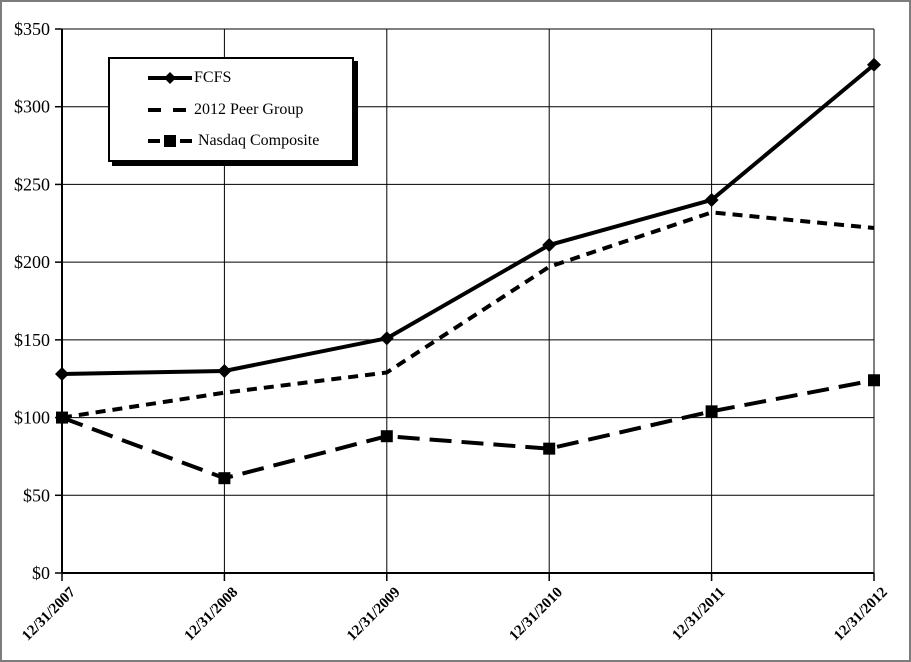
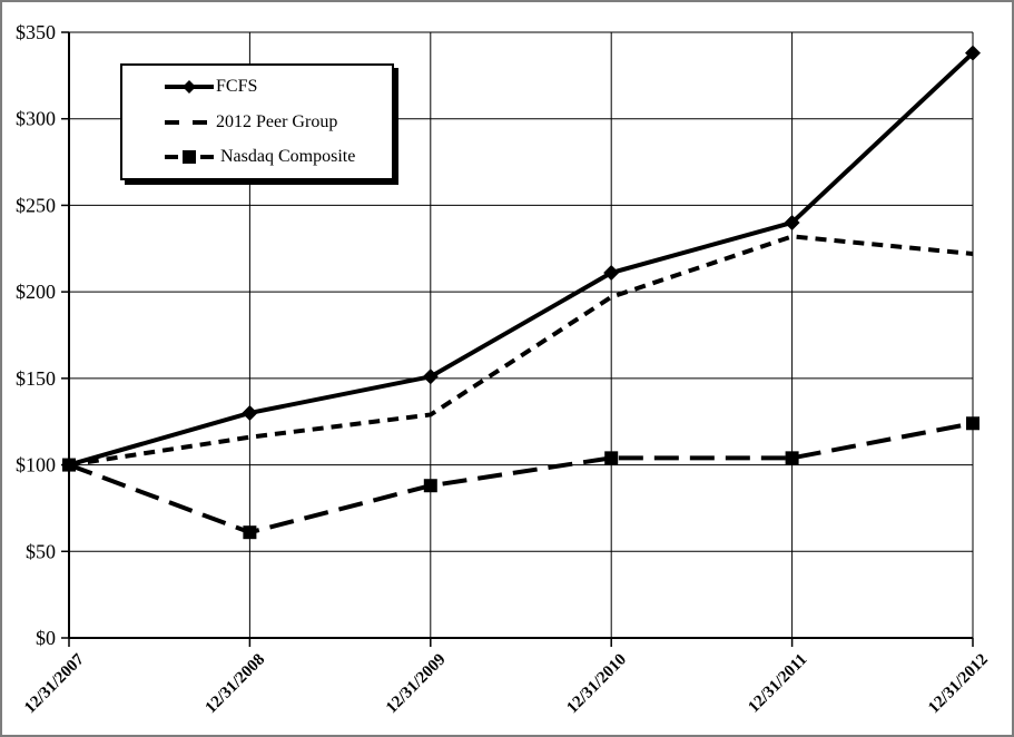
FCFS/12/31/2007: $128 -> $100
Nasdaq Composite/12/31/2010: $80 -> $104
FCFS/12/31/2012: $327 -> $338
